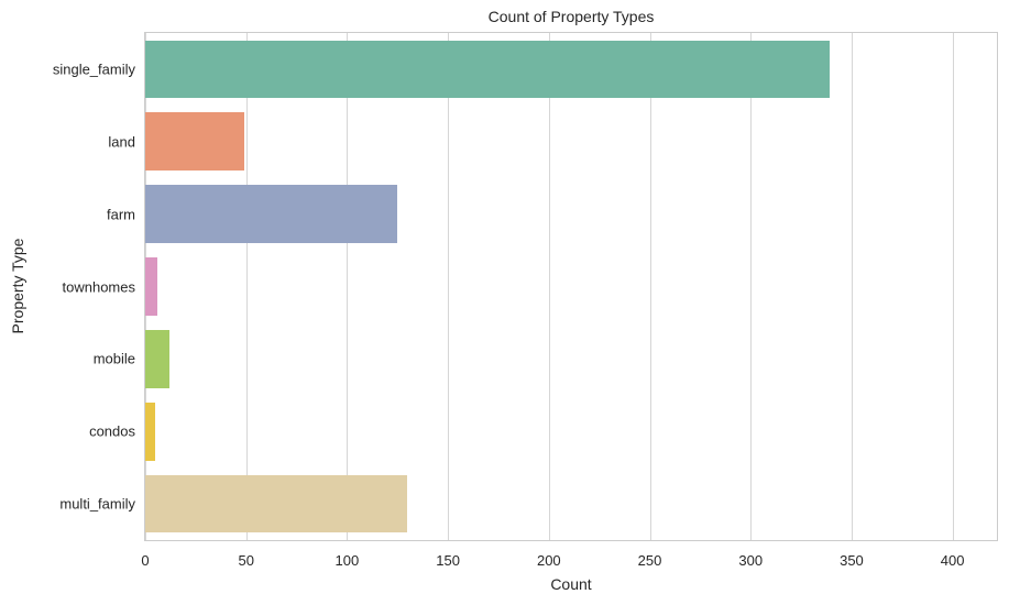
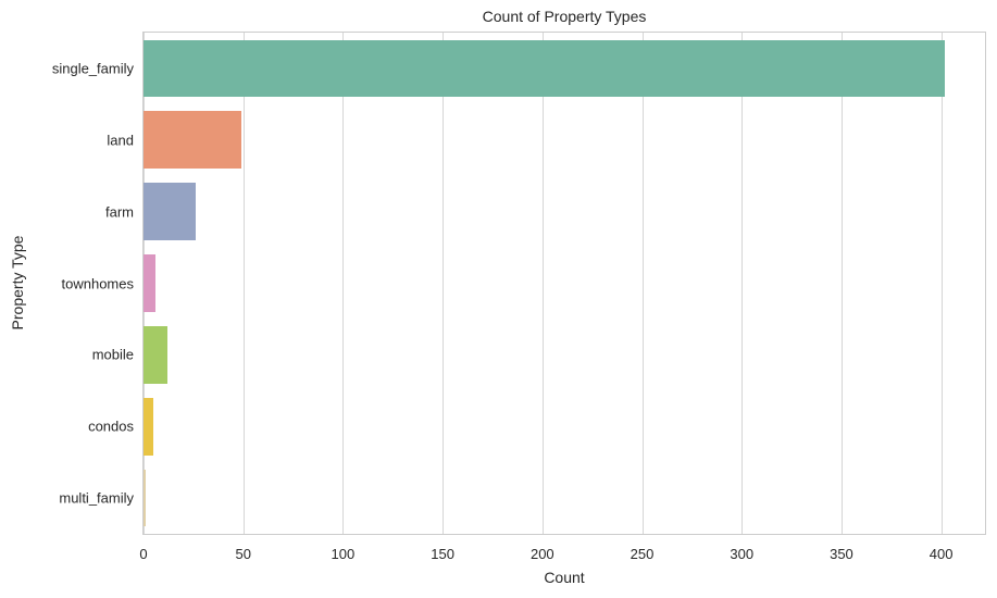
single_family: 339 -> 402
farm: 125 -> 26
multi_family: 130 -> 1
